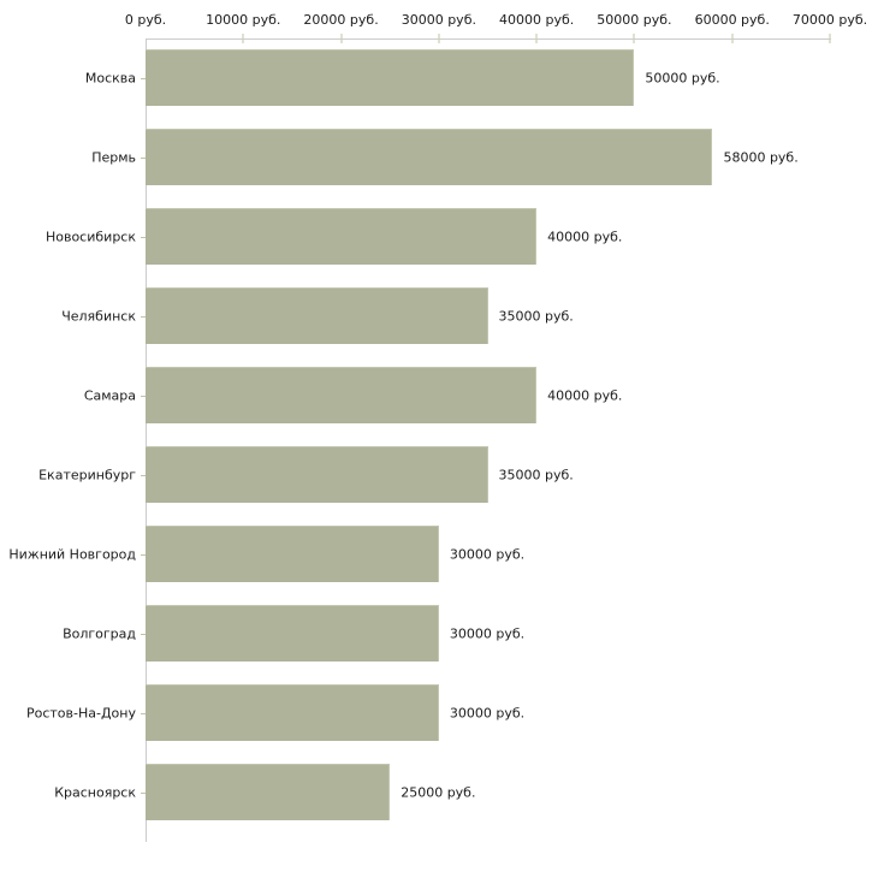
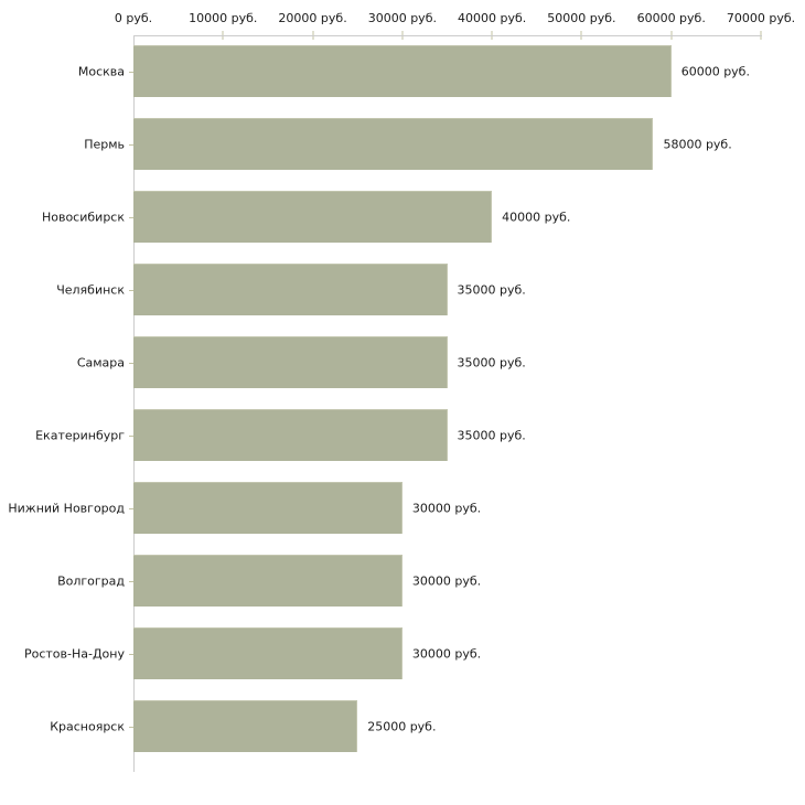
Москва: 50000 -> 60000
Самара: 40000 -> 35000
